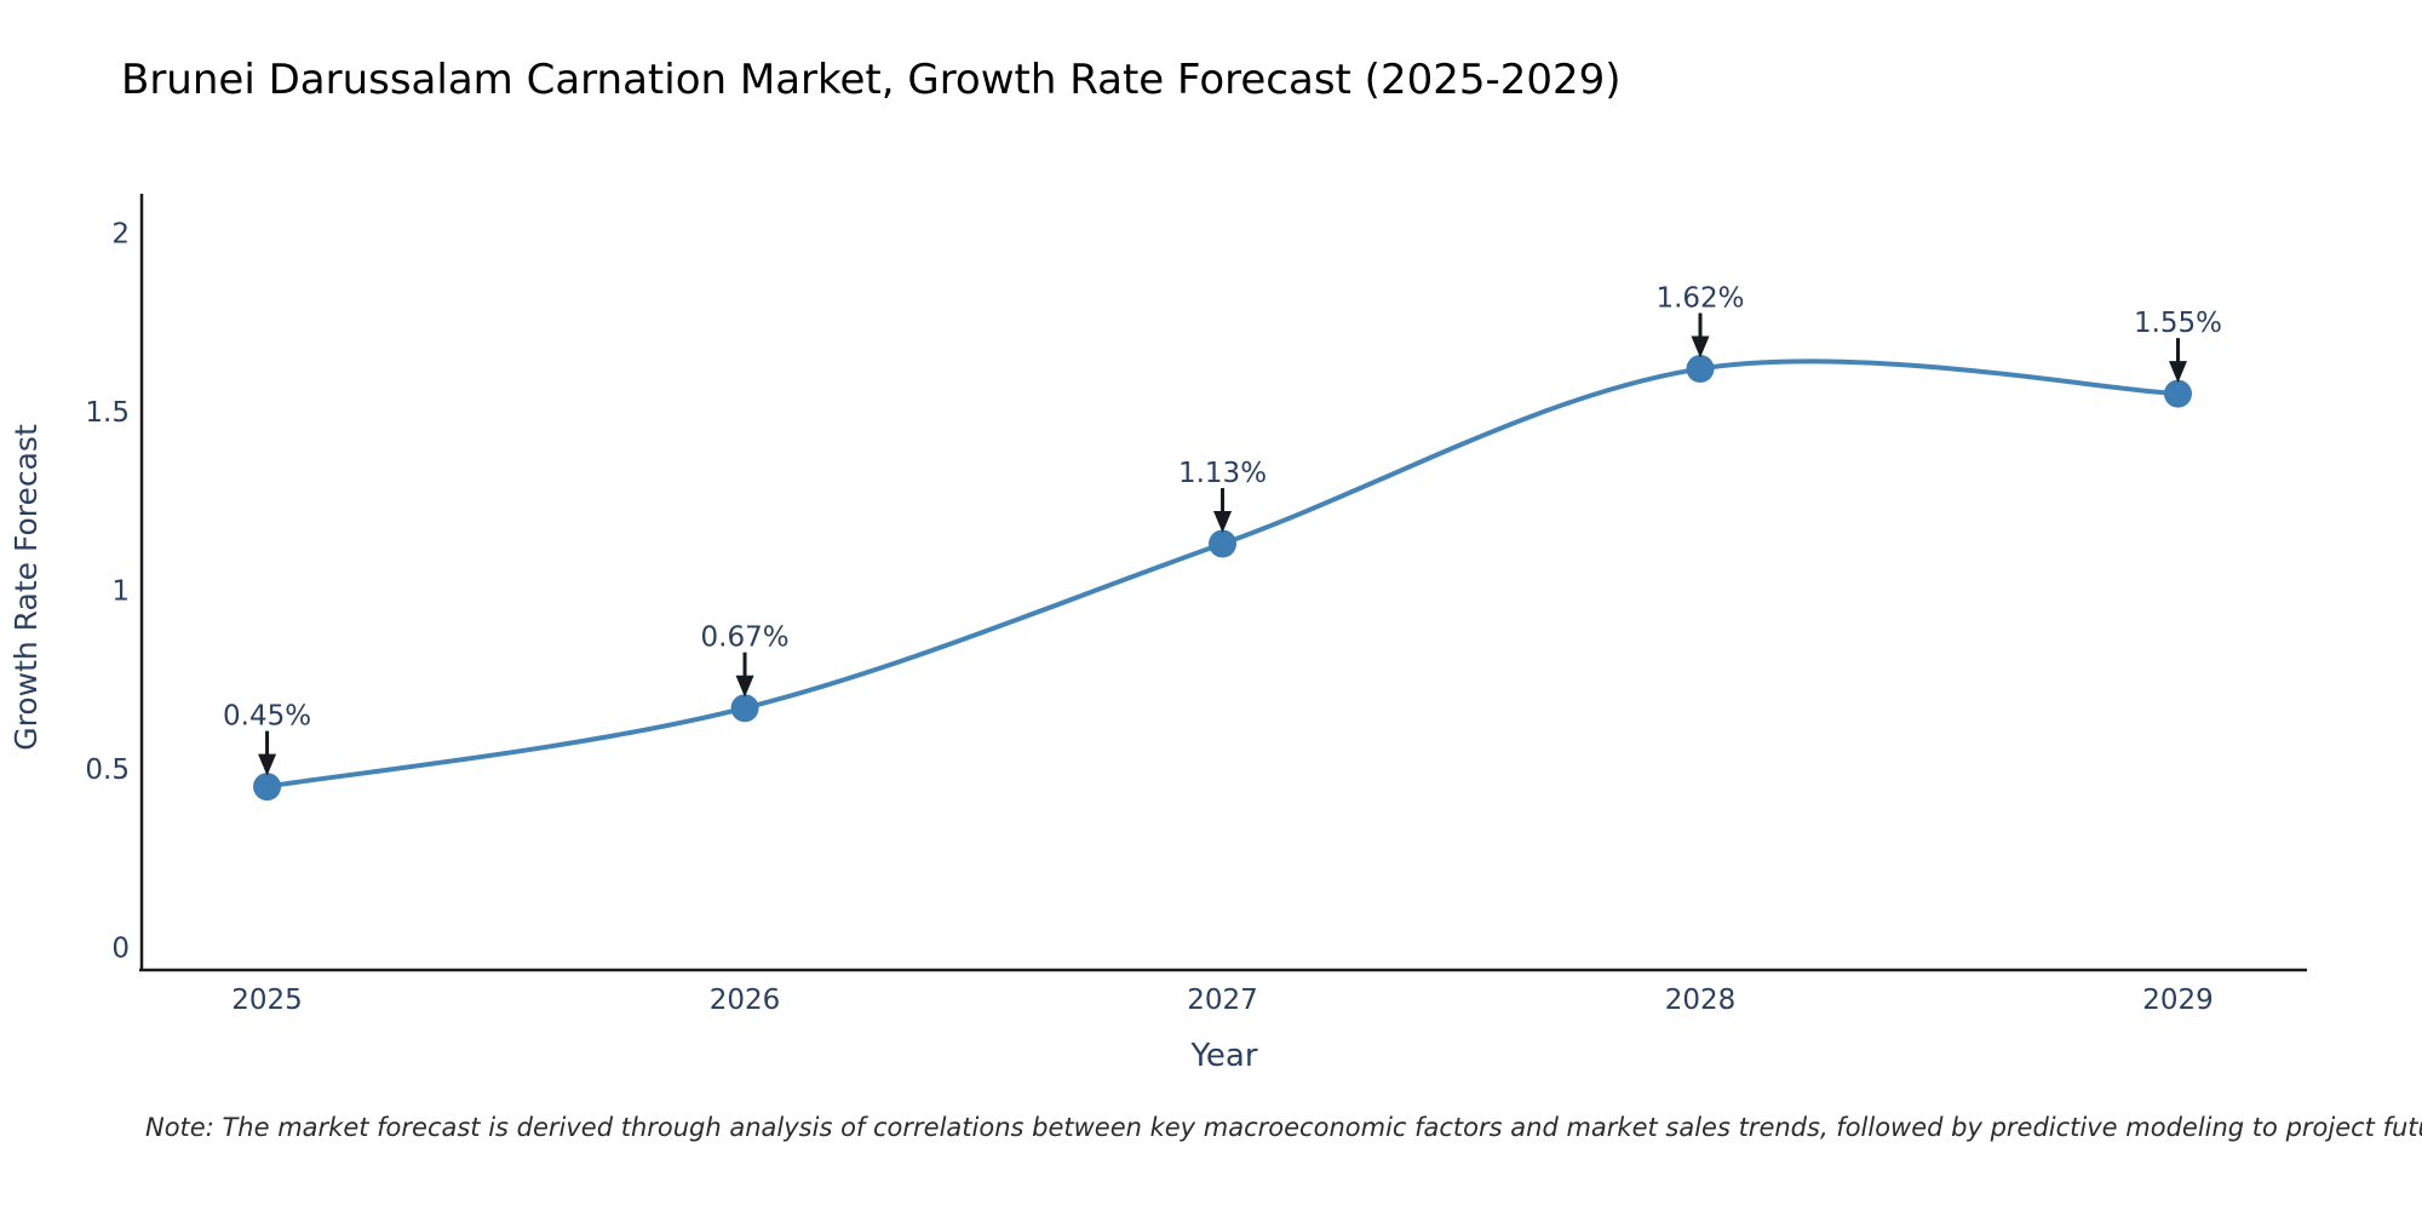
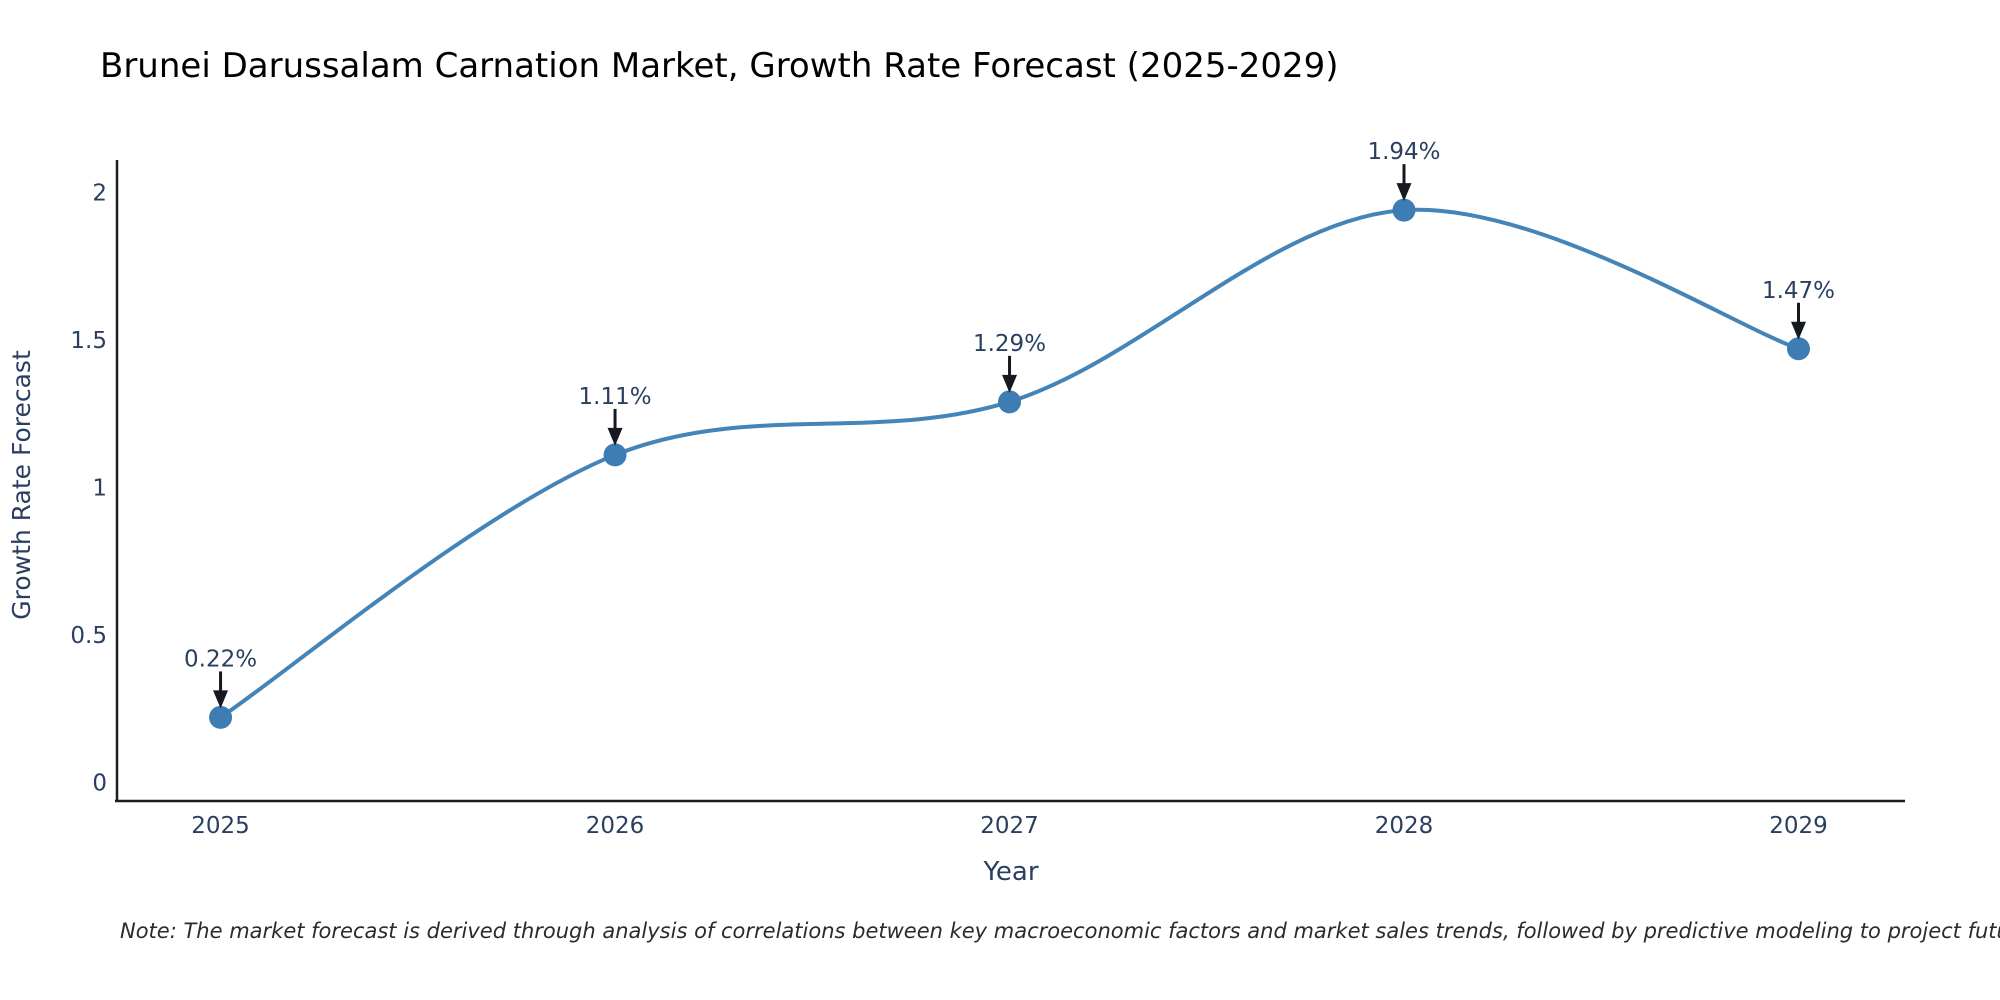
2025: 0.45% -> 0.22%
2026: 0.67% -> 1.11%
2027: 1.13% -> 1.29%
2028: 1.62% -> 1.94%
2029: 1.55% -> 1.47%
